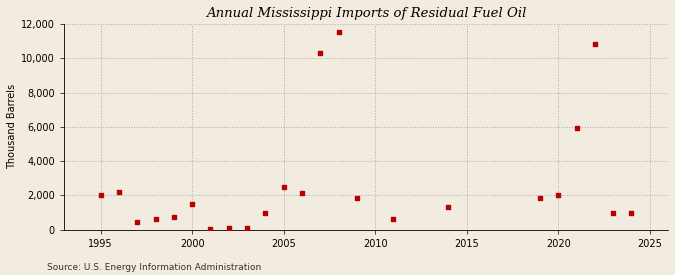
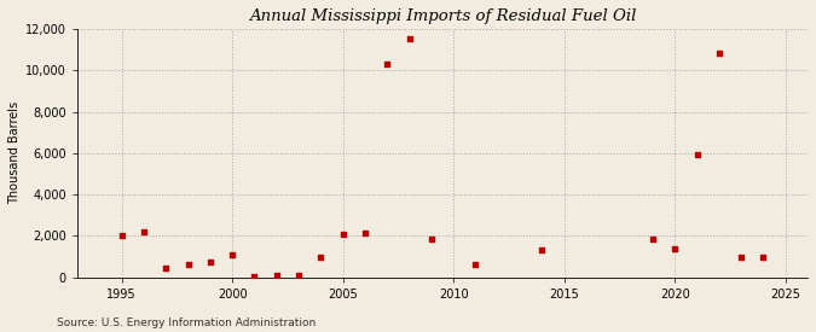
2000: 1,500 -> 1,100
2005: 2,500 -> 2,100
2020: 2,000 -> 1,400
